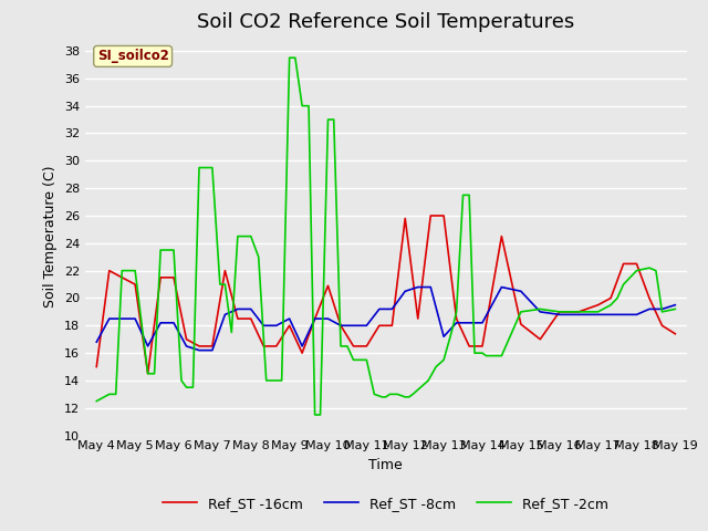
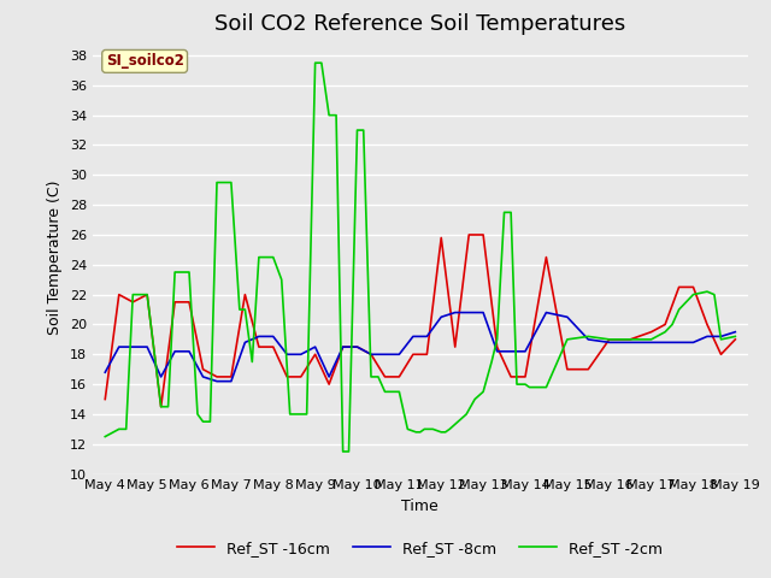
Ref_ST -16cm/May 5: 21.0 -> 22.0
Ref_ST -16cm/May 10: 20.9 -> 18.5
Ref_ST -8cm/May 13: 17.2 -> 20.8
Ref_ST -16cm/May 15: 18.1 -> 17.0
Ref_ST -16cm/May 19: 17.4 -> 19.0
